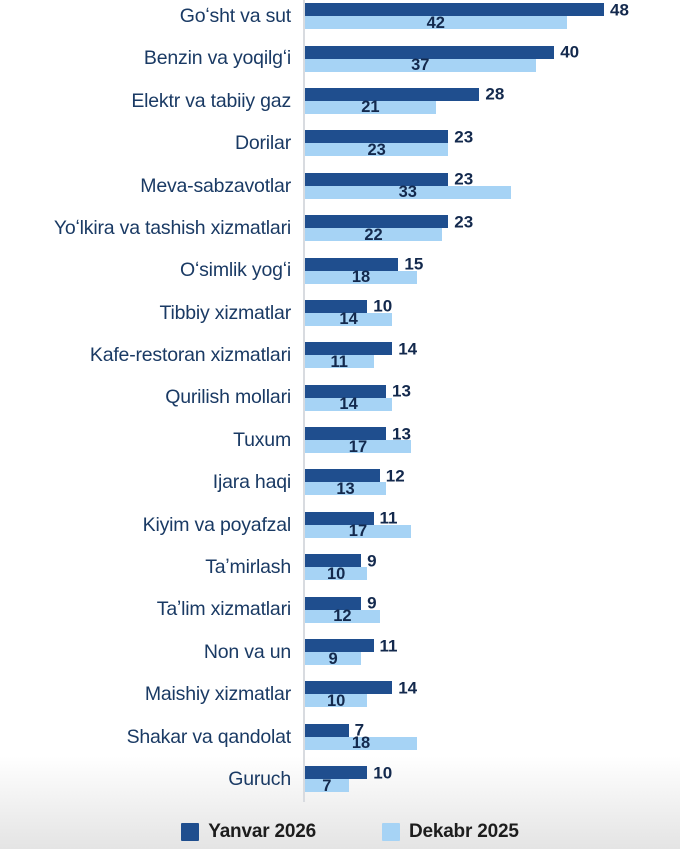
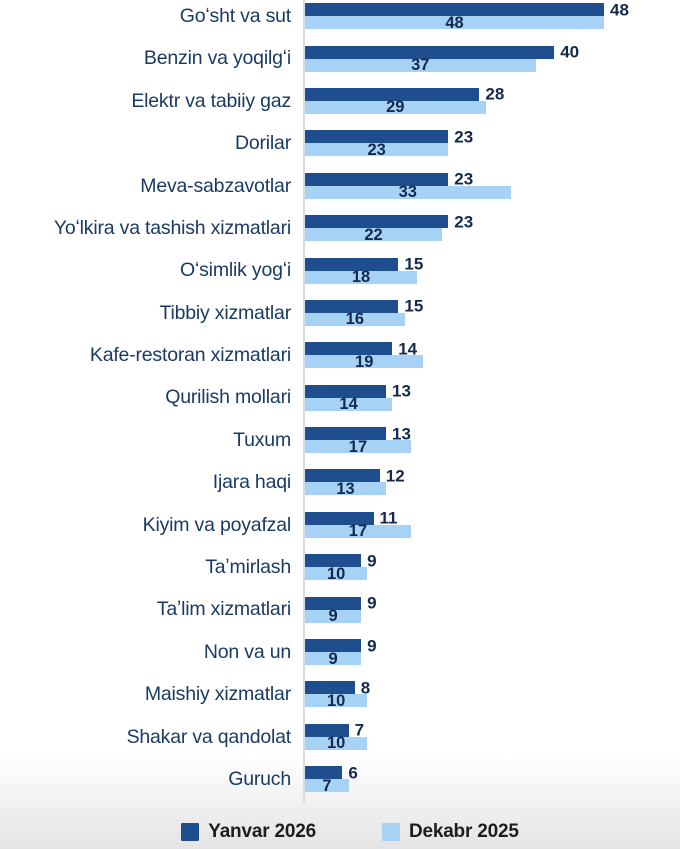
Dekabr 2025/Goʻsht va sut: 42 -> 48
Dekabr 2025/Elektr va tabiiy gaz: 21 -> 29
Yanvar 2026/Tibbiy xizmatlar: 10 -> 15
Dekabr 2025/Tibbiy xizmatlar: 14 -> 16
Dekabr 2025/Kafe-restoran xizmatlari: 11 -> 19
Dekabr 2025/Taʼlim xizmatlari: 12 -> 9
Yanvar 2026/Non va un: 11 -> 9
Yanvar 2026/Maishiy xizmatlar: 14 -> 8
Dekabr 2025/Shakar va qandolat: 18 -> 10
Yanvar 2026/Guruch: 10 -> 6
